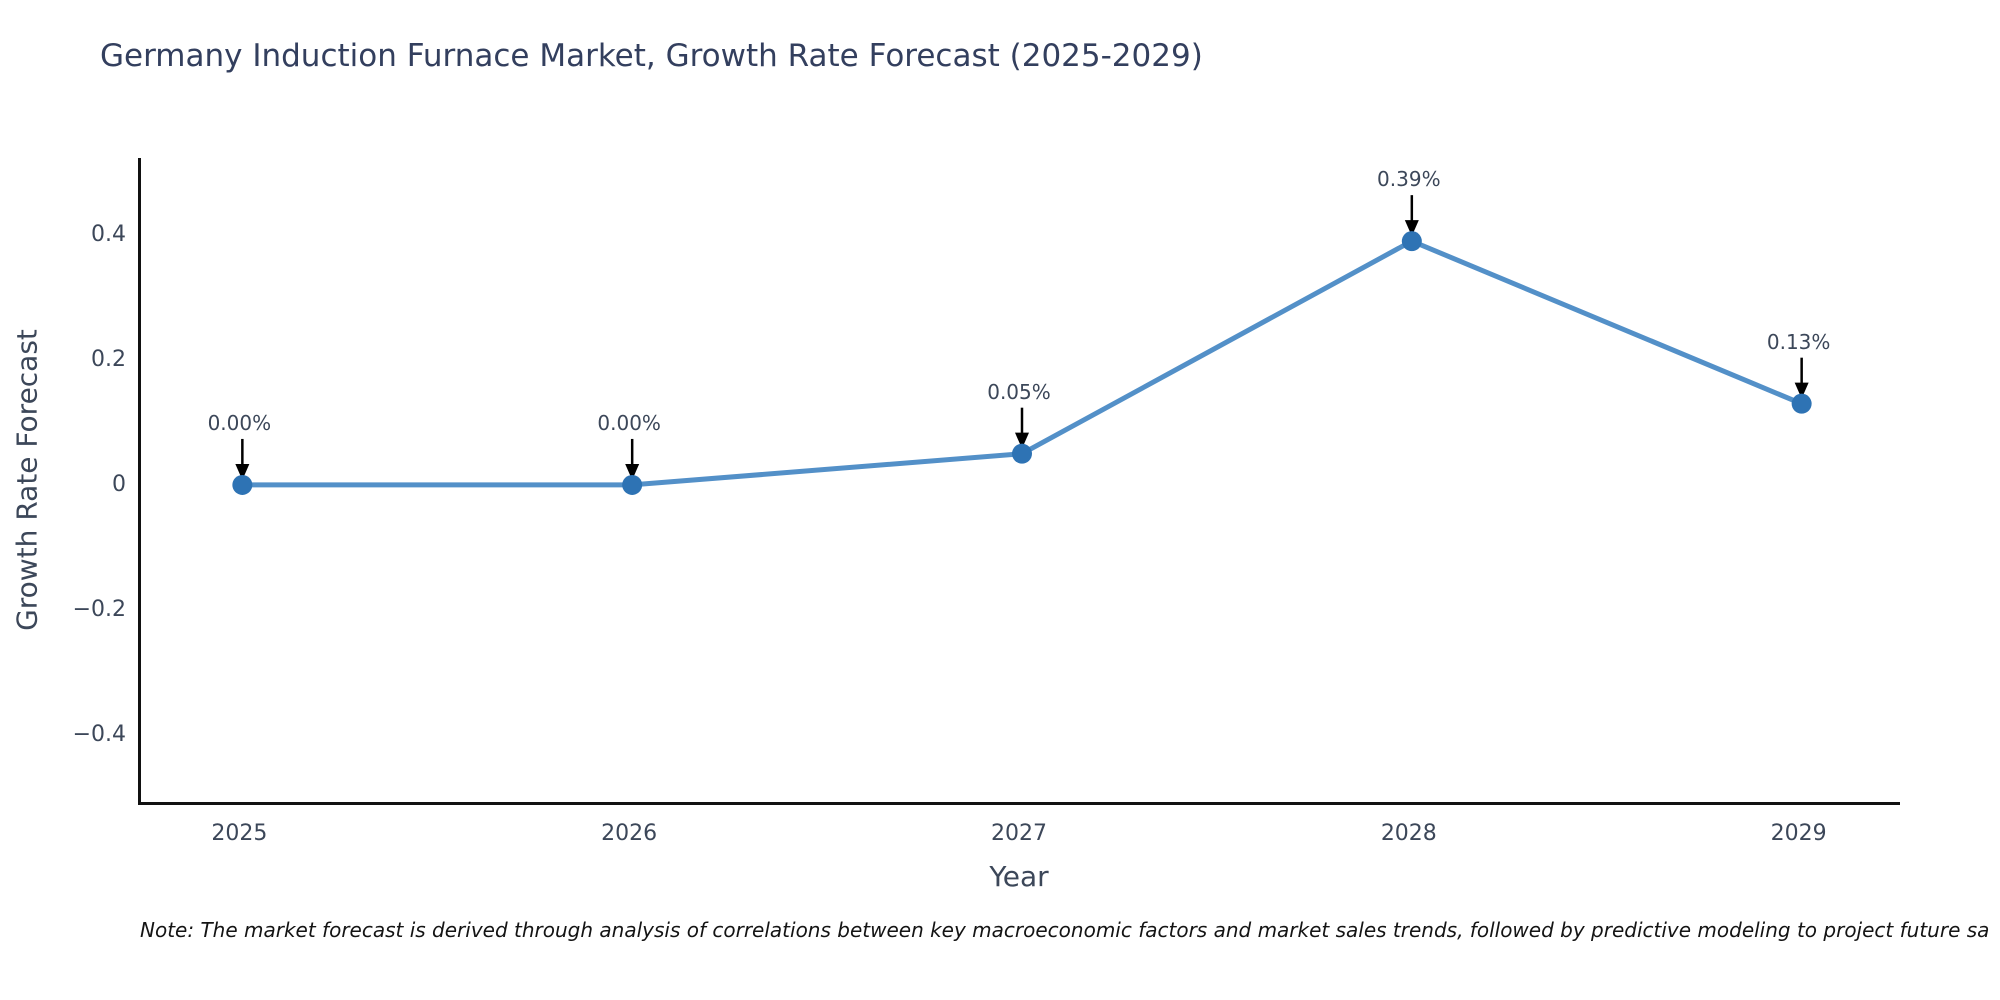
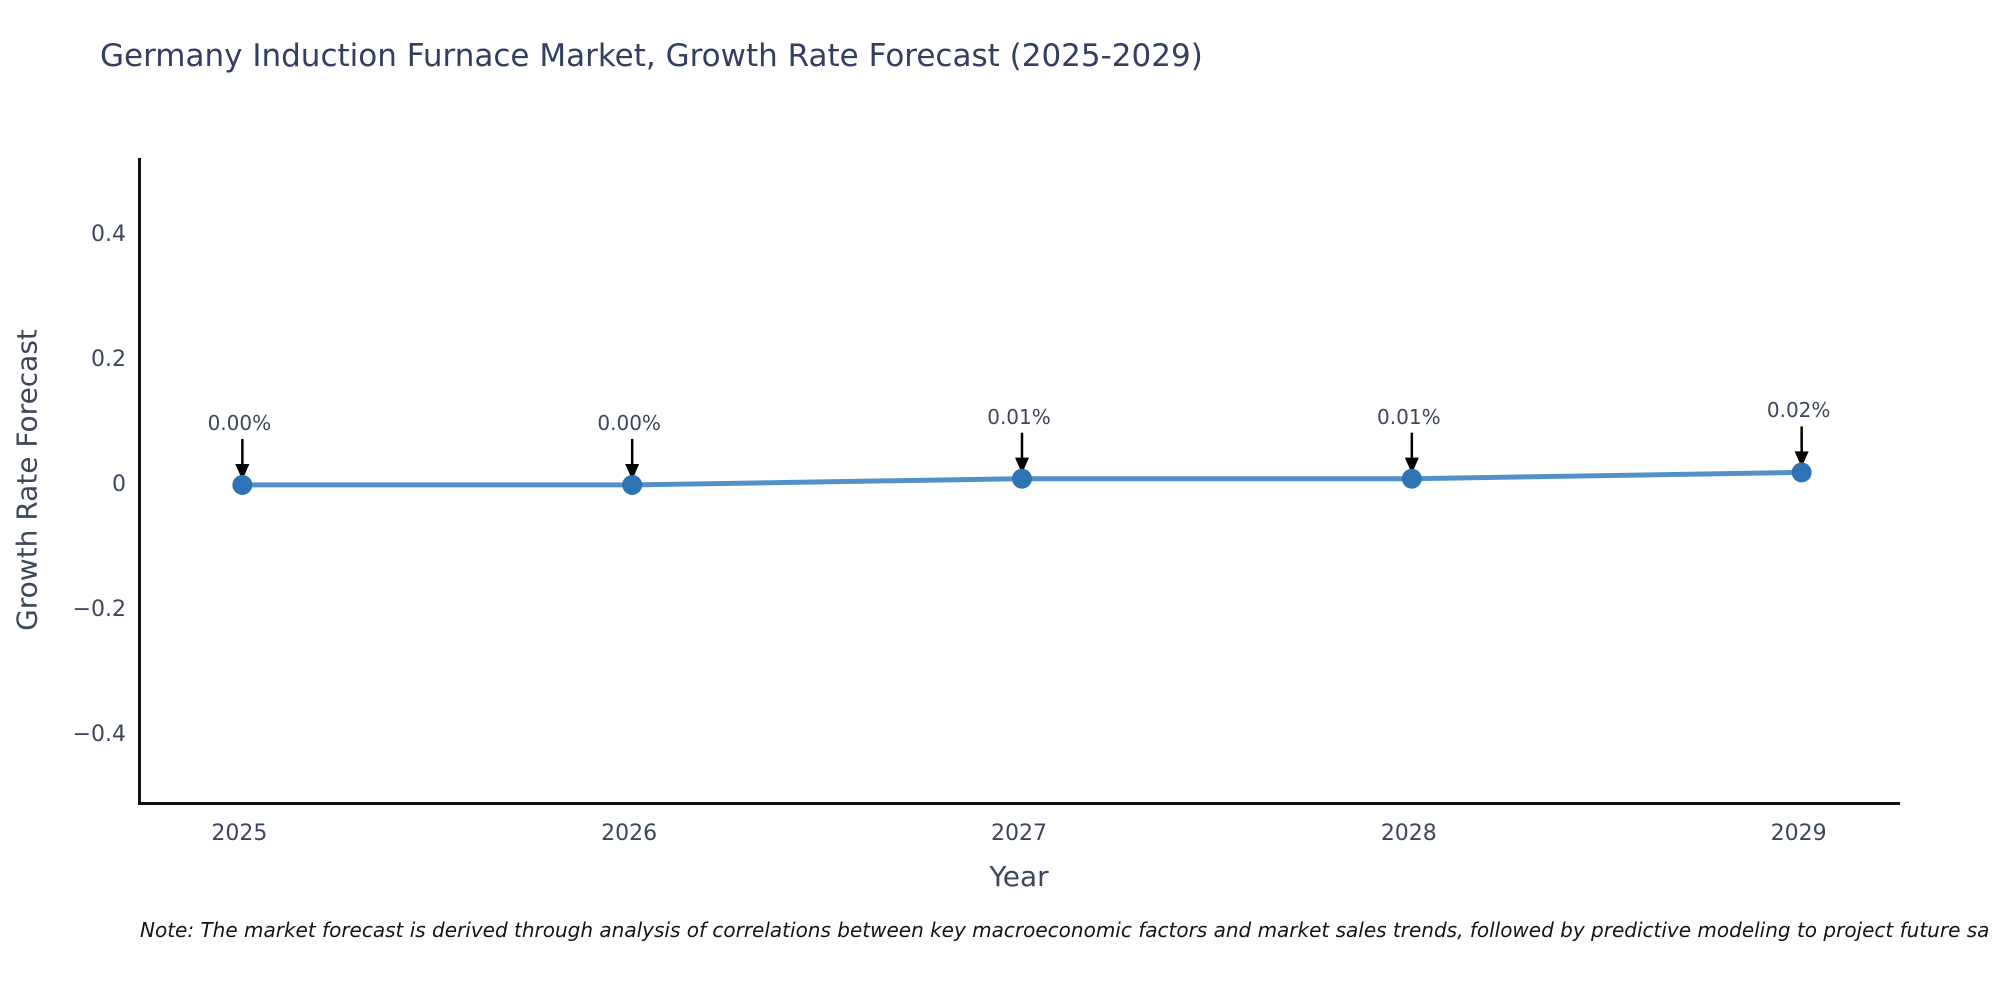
2027: 0.05% -> 0.01%
2028: 0.39% -> 0.01%
2029: 0.13% -> 0.02%
